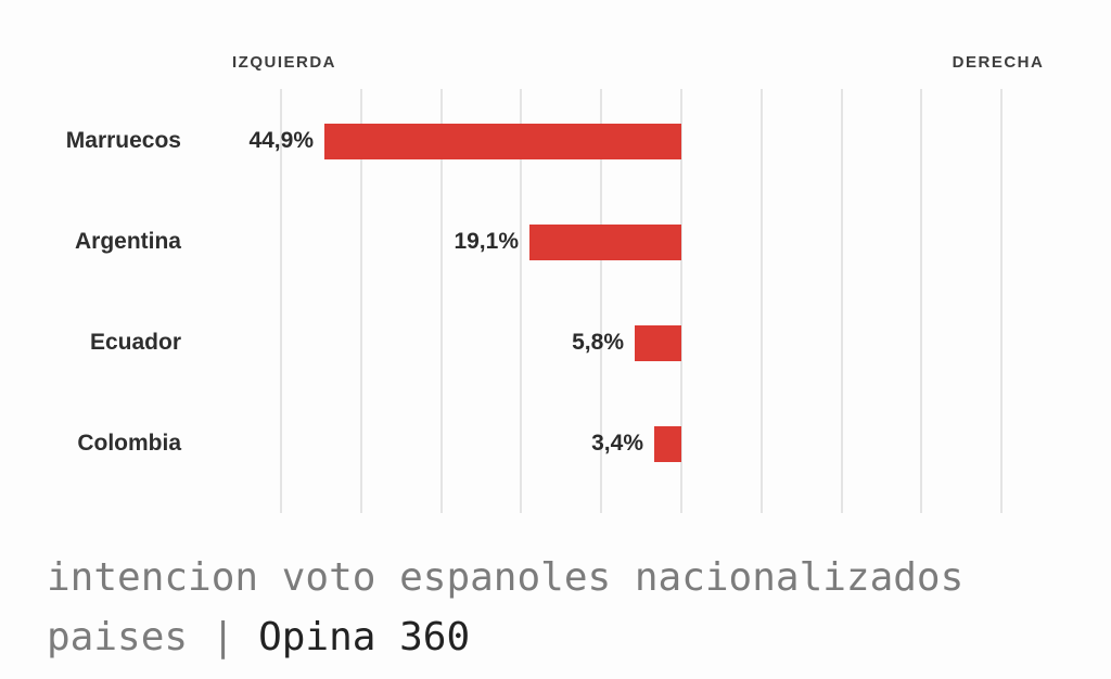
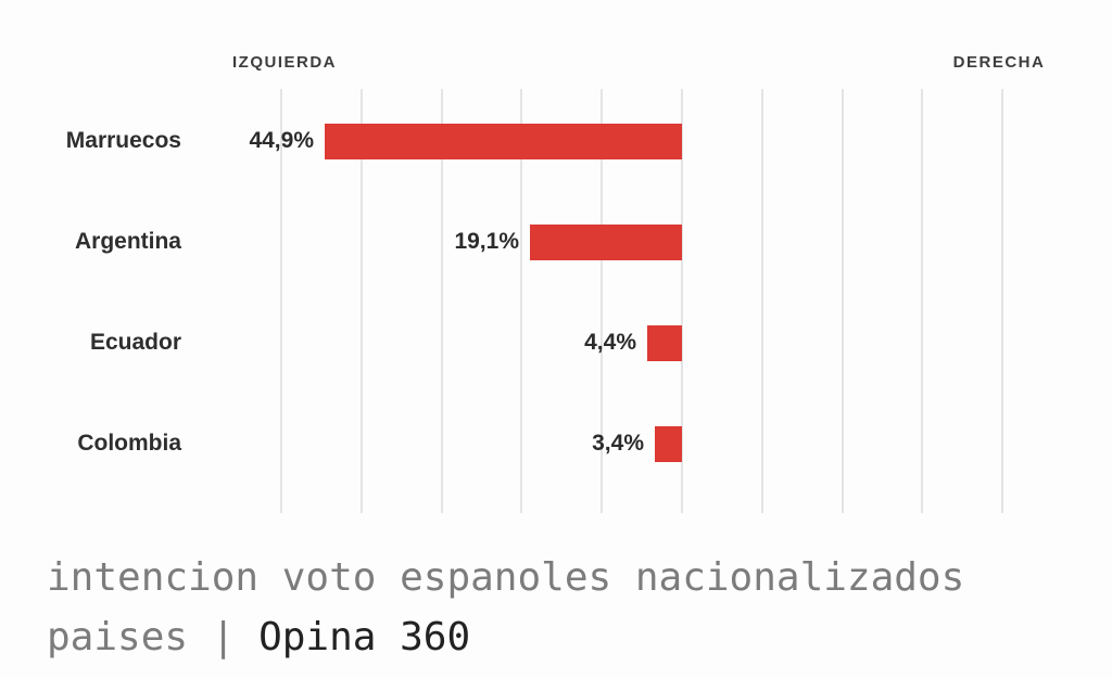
Ecuador: 5,8% -> 4,4%
